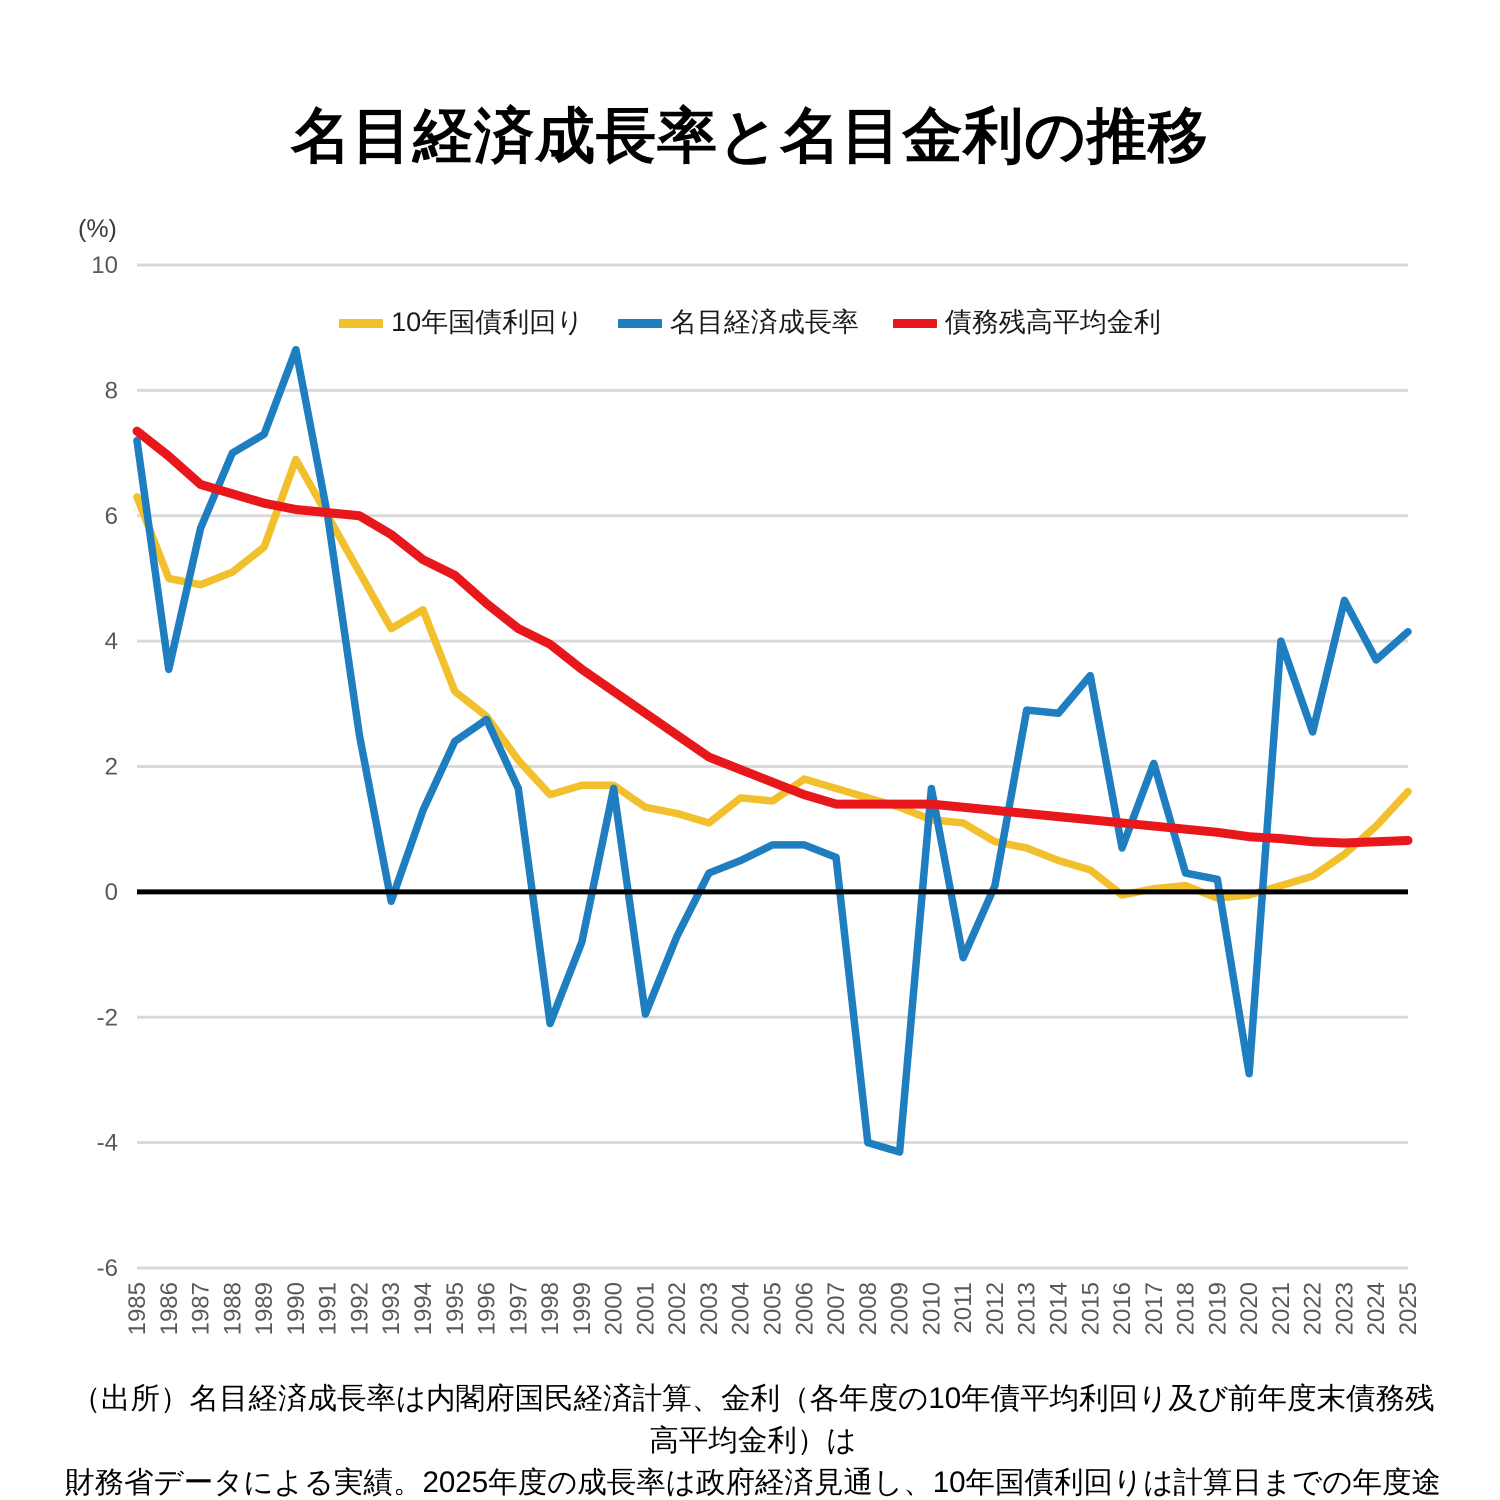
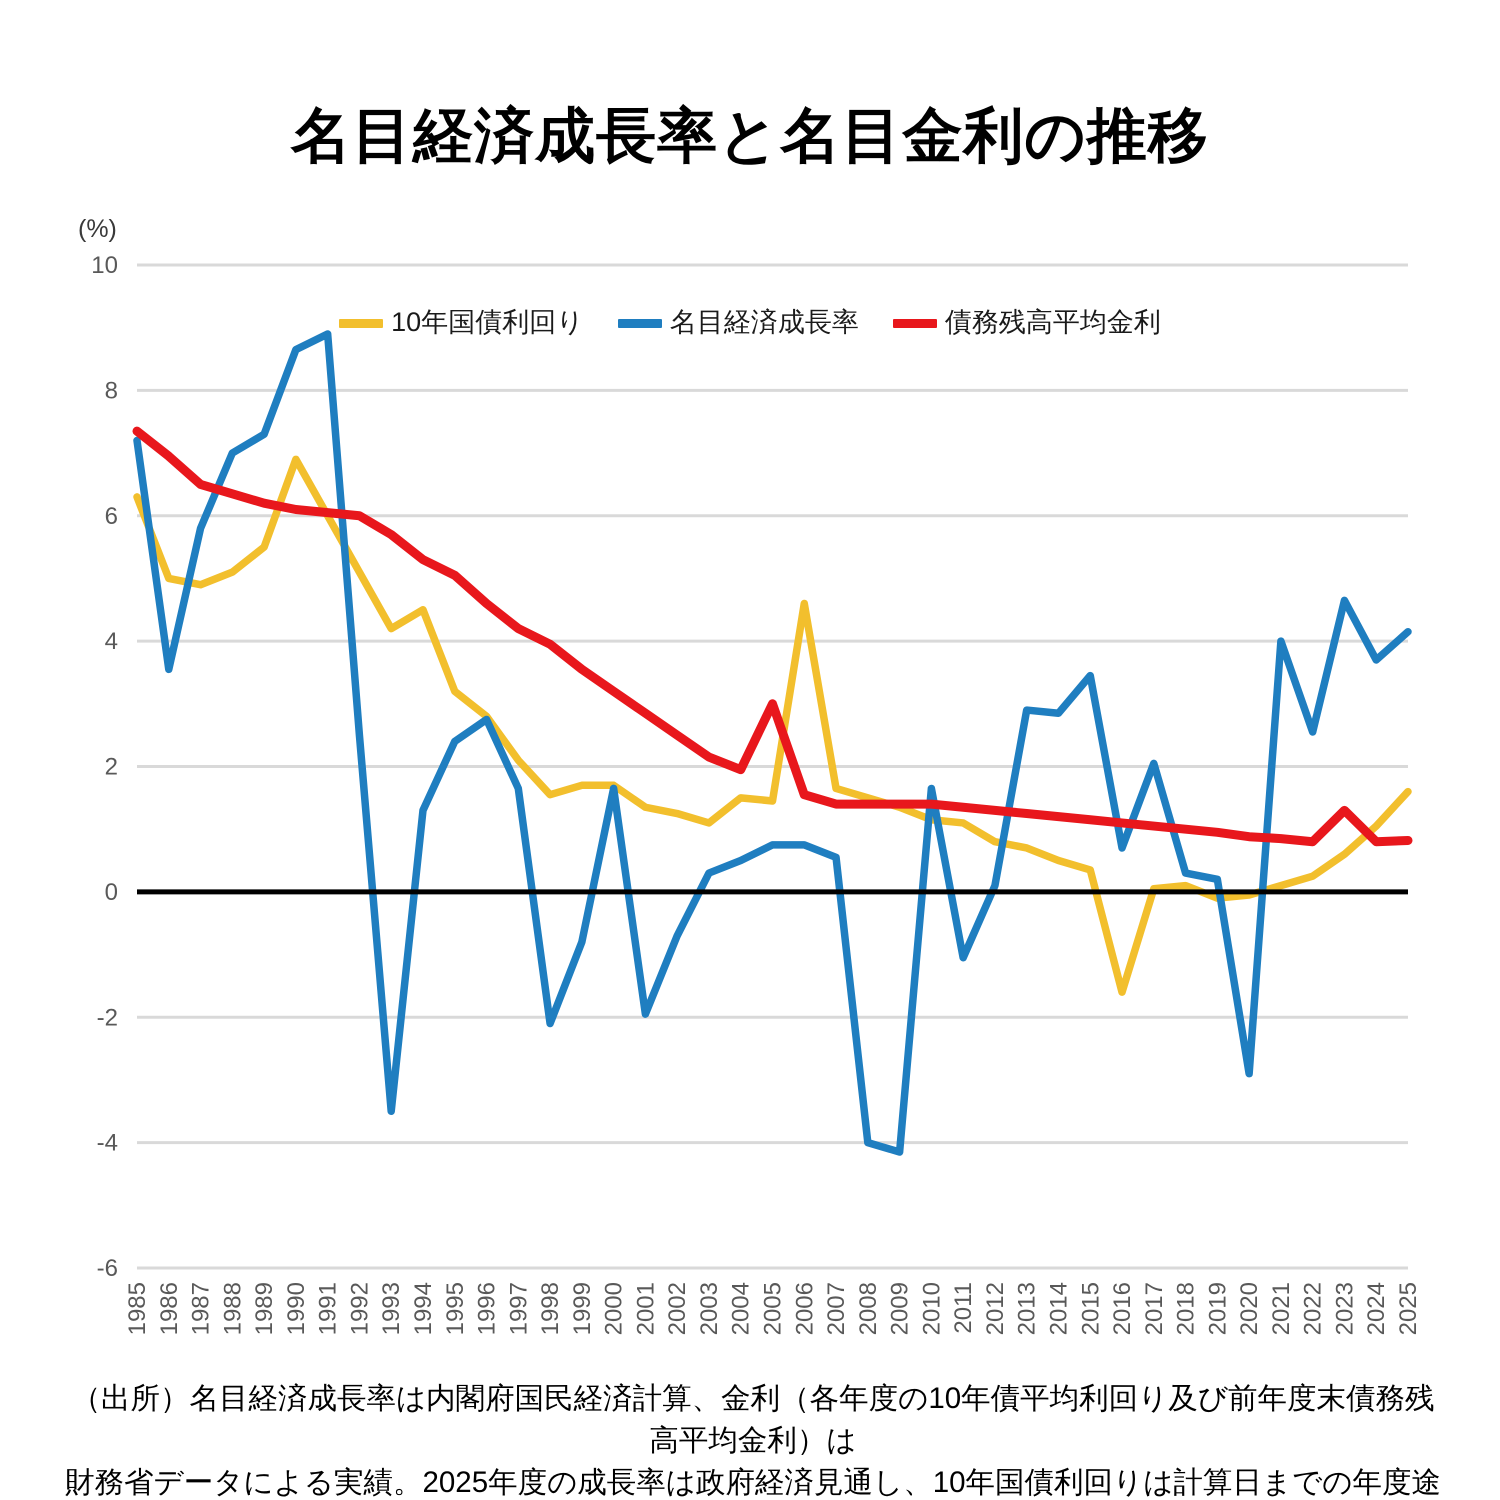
名目経済成長率/1991: 6.0 -> 8.9
名目経済成長率/1993: -0.1 -> -3.5
債務残高平均金利/2005: 1.8 -> 3.0
10年国債利回り/2006: 1.8 -> 4.6
10年国債利回り/2016: -0.1 -> -1.6
債務残高平均金利/2023: 0.8 -> 1.3
